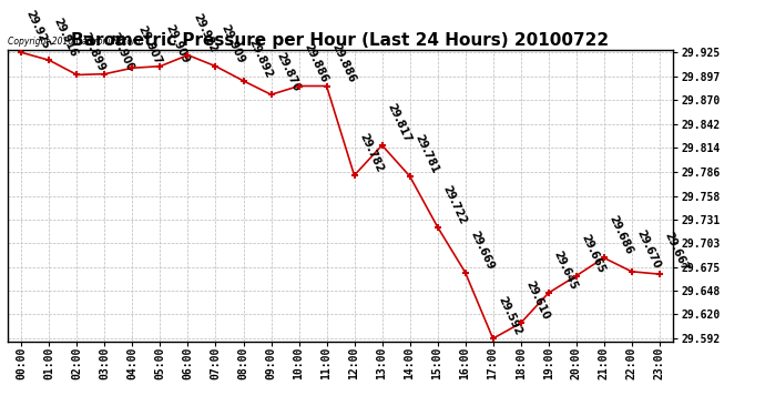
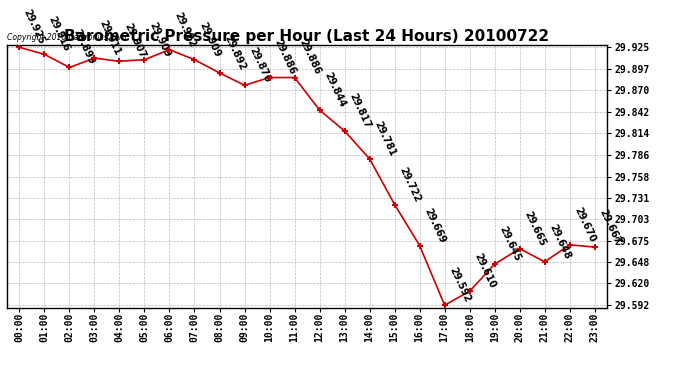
03:00: 29.900 -> 29.911
12:00: 29.782 -> 29.844
21:00: 29.686 -> 29.648
